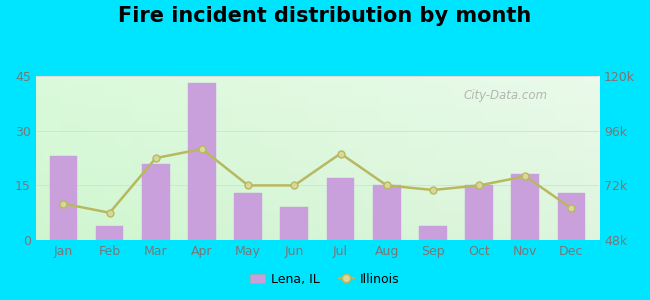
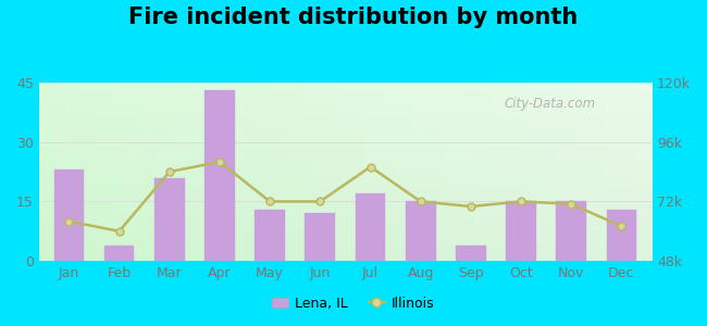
Lena, IL/Jun: 9 -> 12
Lena, IL/Nov: 18 -> 15
Illinois/Nov: 76k -> 71k
